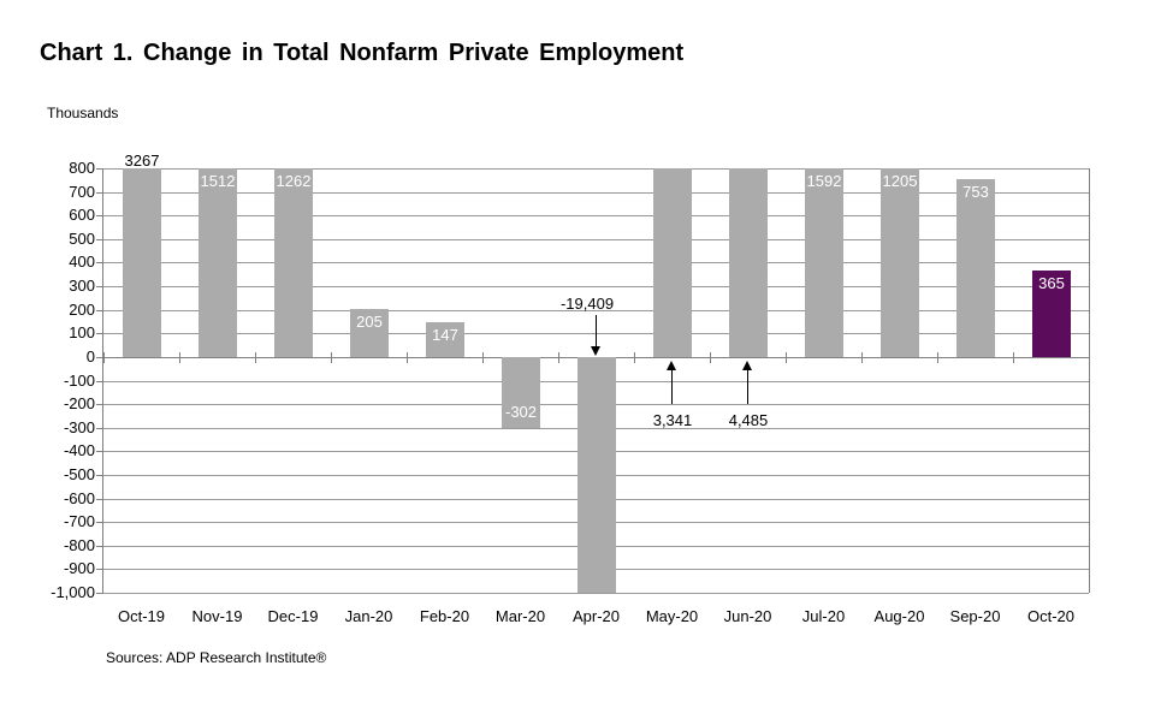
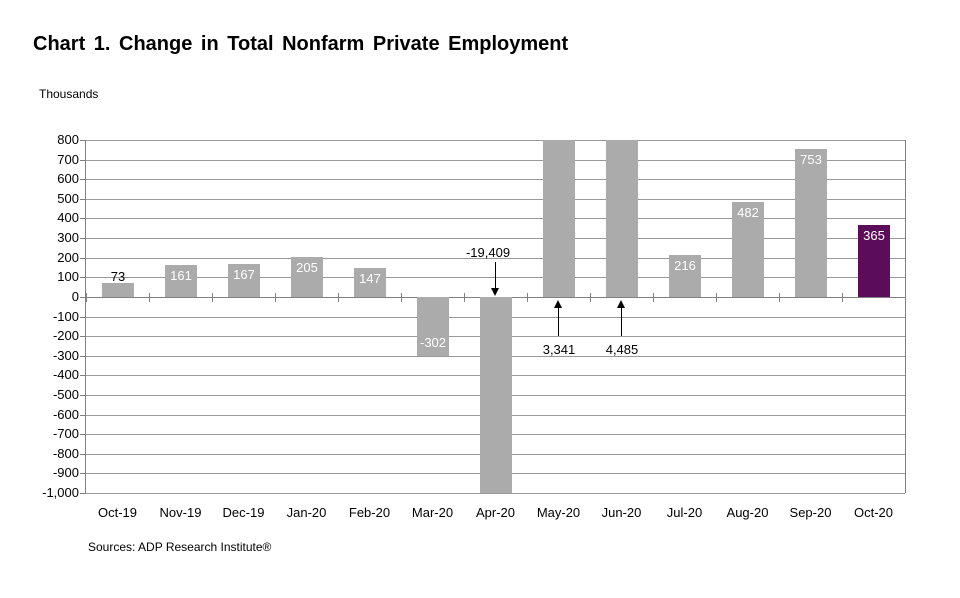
Oct-19: 3267 -> 73
Nov-19: 1512 -> 161
Dec-19: 1262 -> 167
Jul-20: 1592 -> 216
Aug-20: 1205 -> 482
